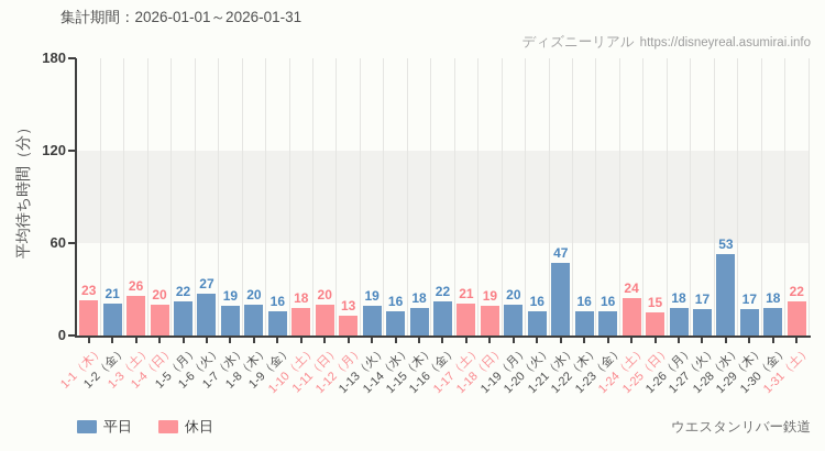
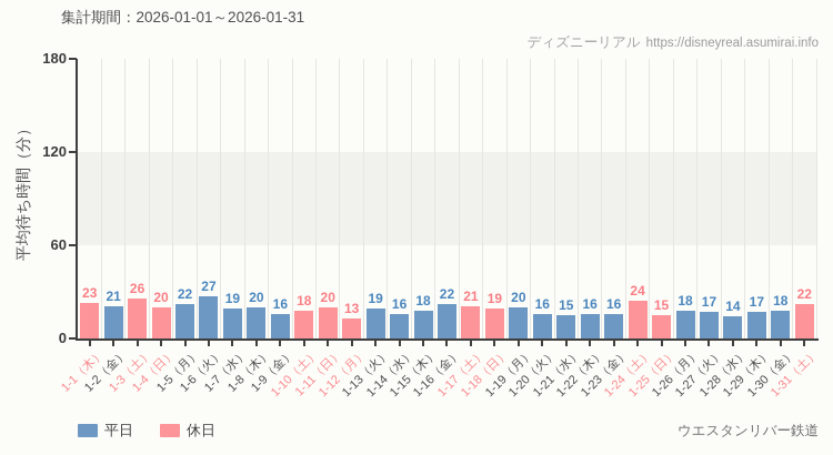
1-21（水）: 47 -> 15
1-28（水）: 53 -> 14
